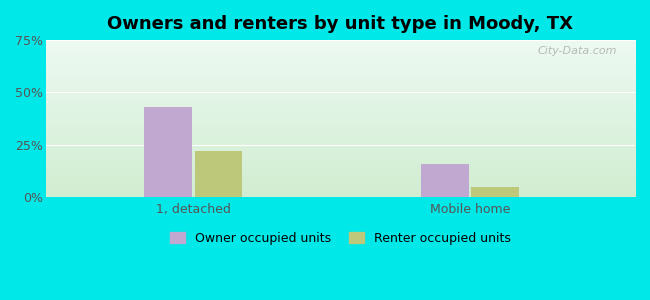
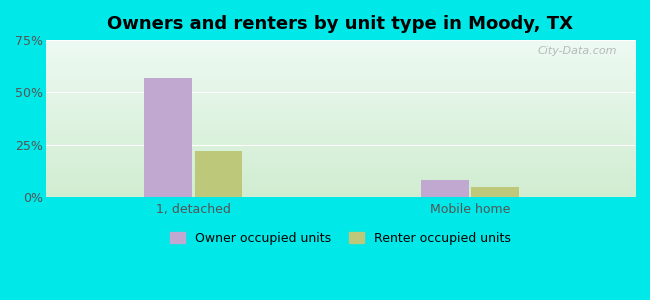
Owner occupied units/1, detached: 43% -> 57%
Owner occupied units/Mobile home: 16% -> 8%
